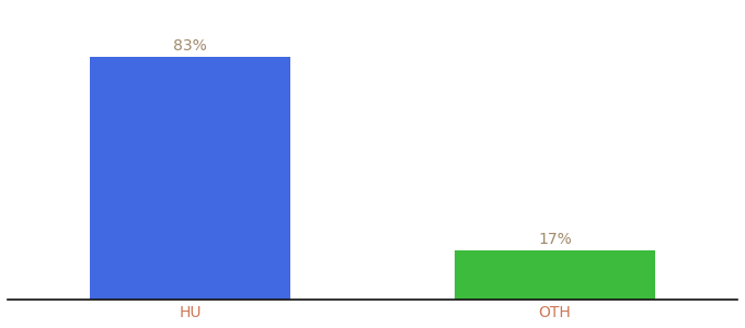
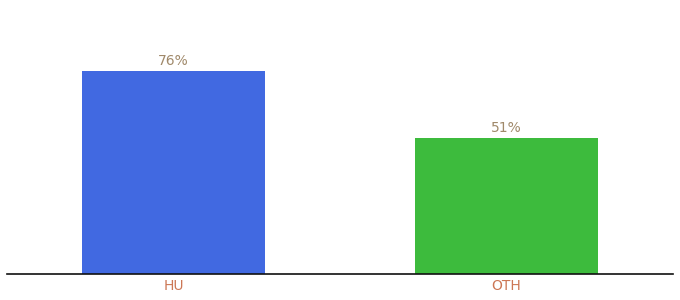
HU: 83% -> 76%
OTH: 17% -> 51%
